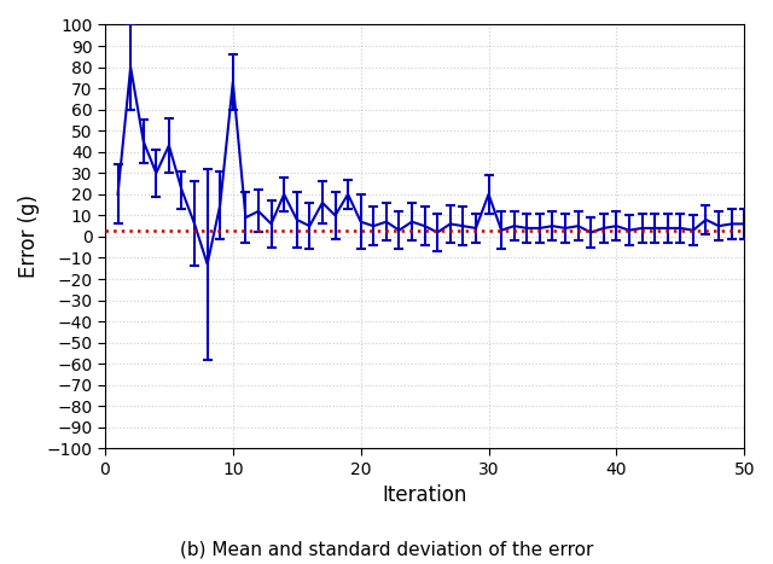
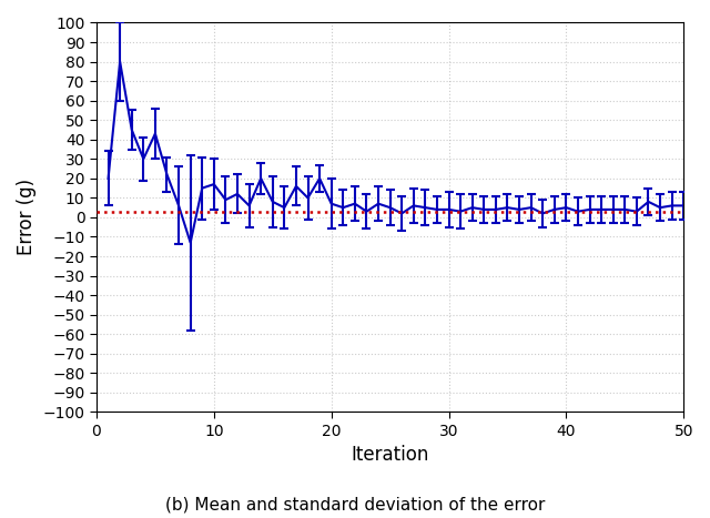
10: 73 -> 17
30: 20 -> 4
